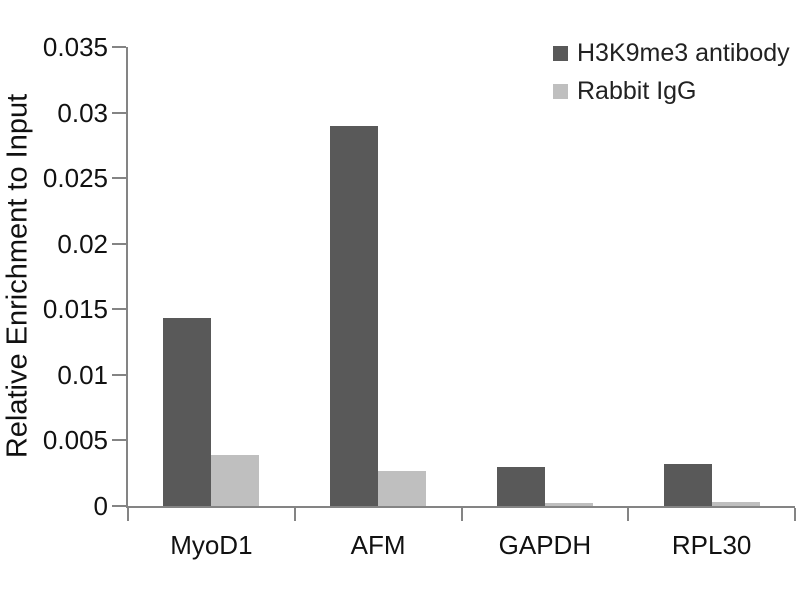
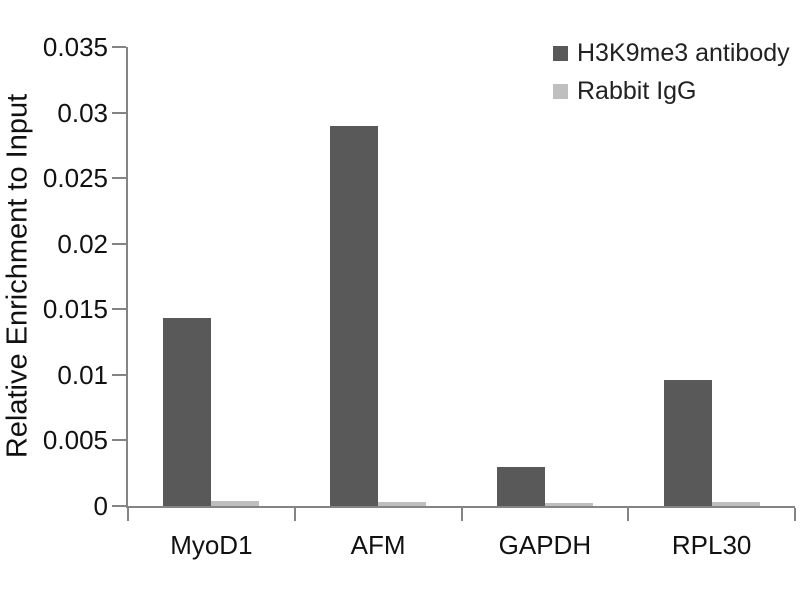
Rabbit IgG/MyoD1: 0.0039 -> 0.0004
Rabbit IgG/AFM: 0.0027 -> 0.0003
H3K9me3 antibody/RPL30: 0.0032 -> 0.0096
